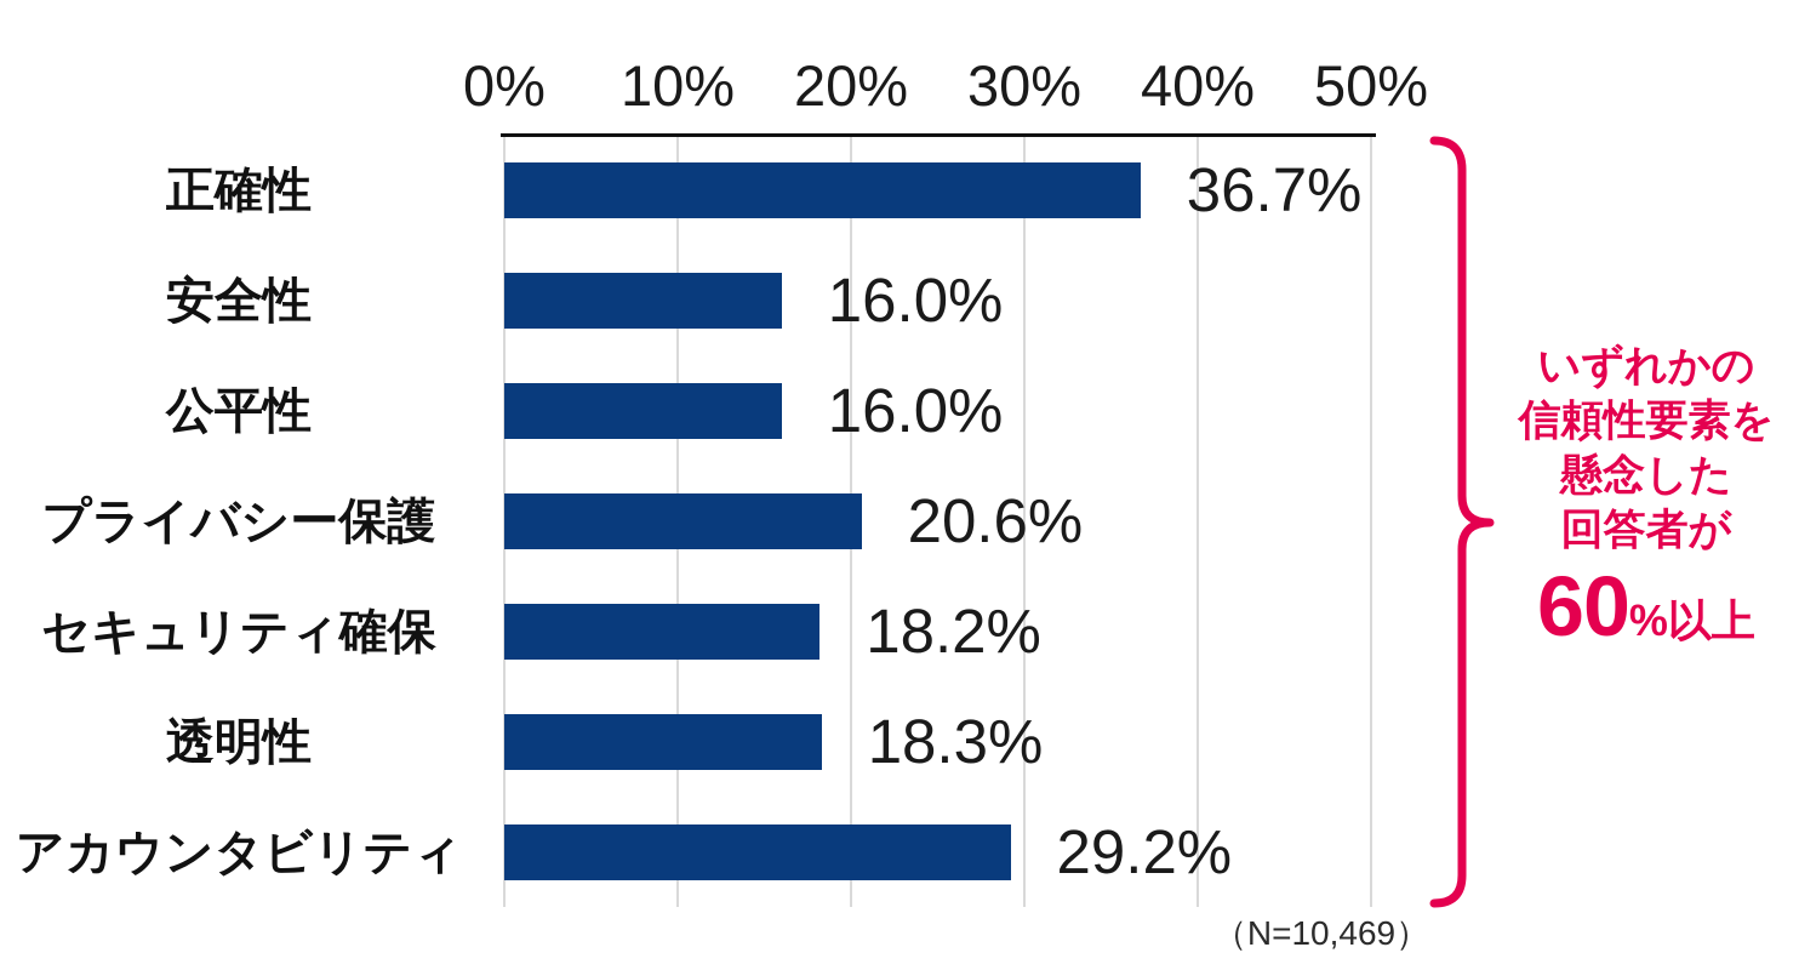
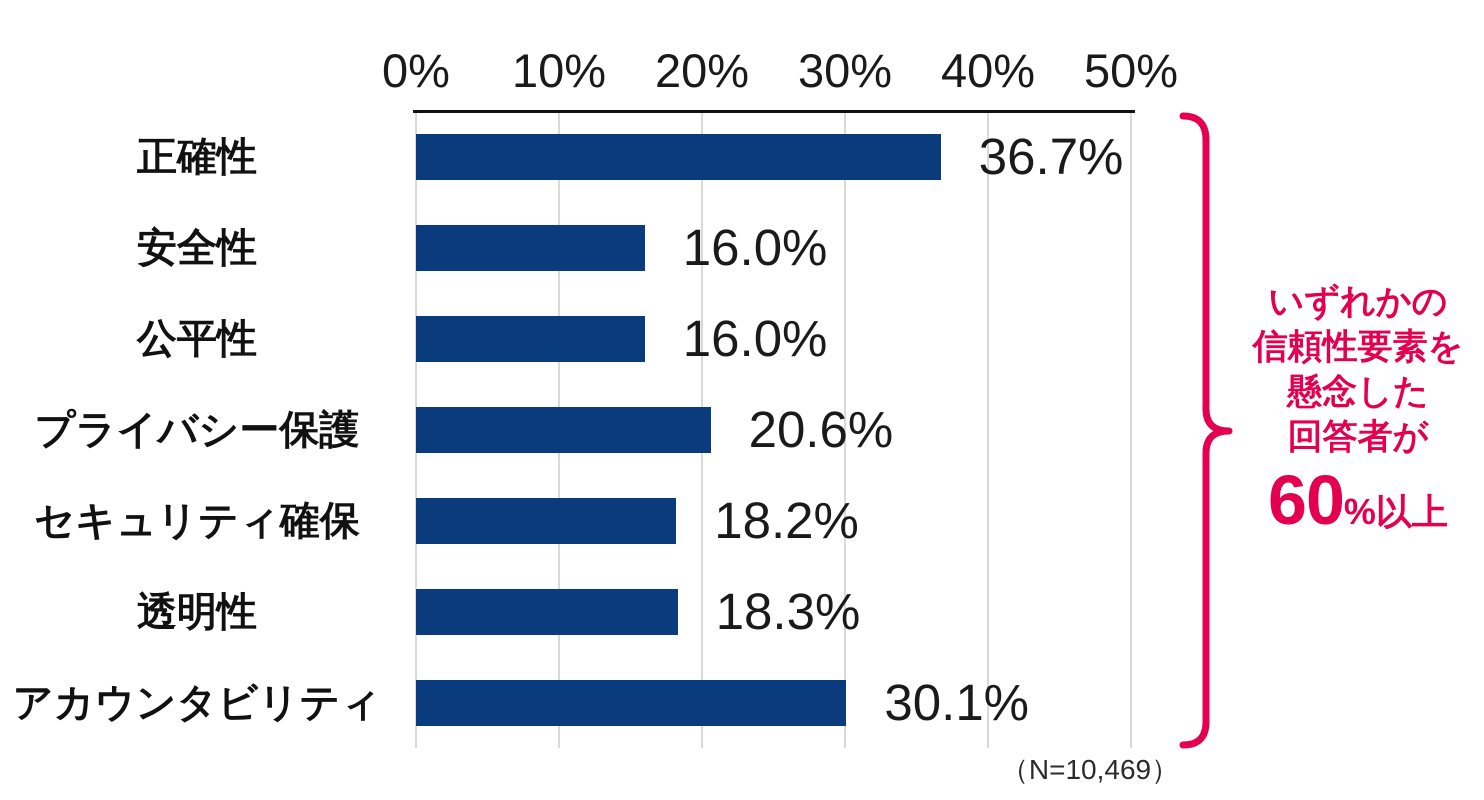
アカウンタビリティ: 29.2% -> 30.1%
